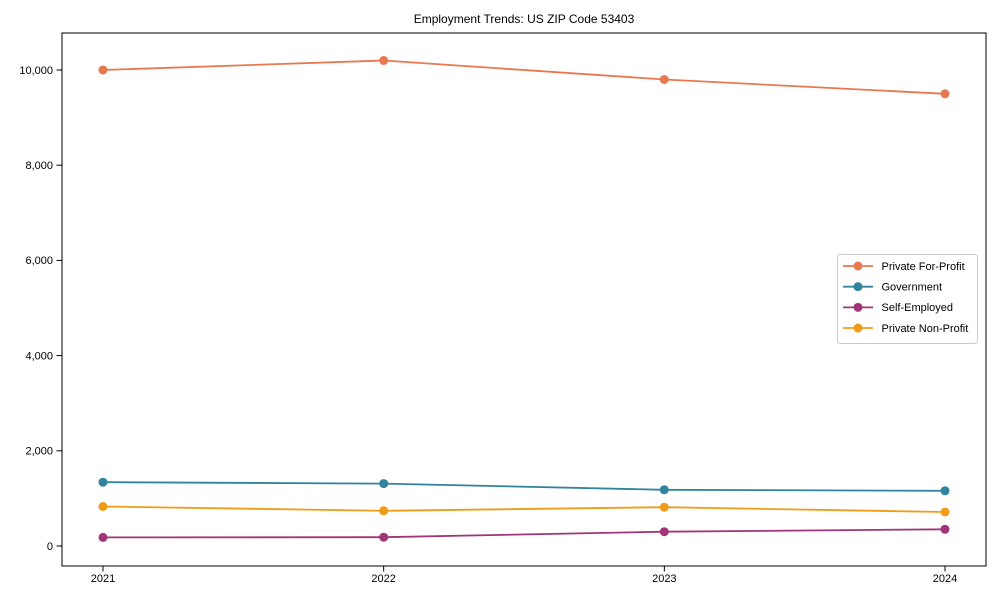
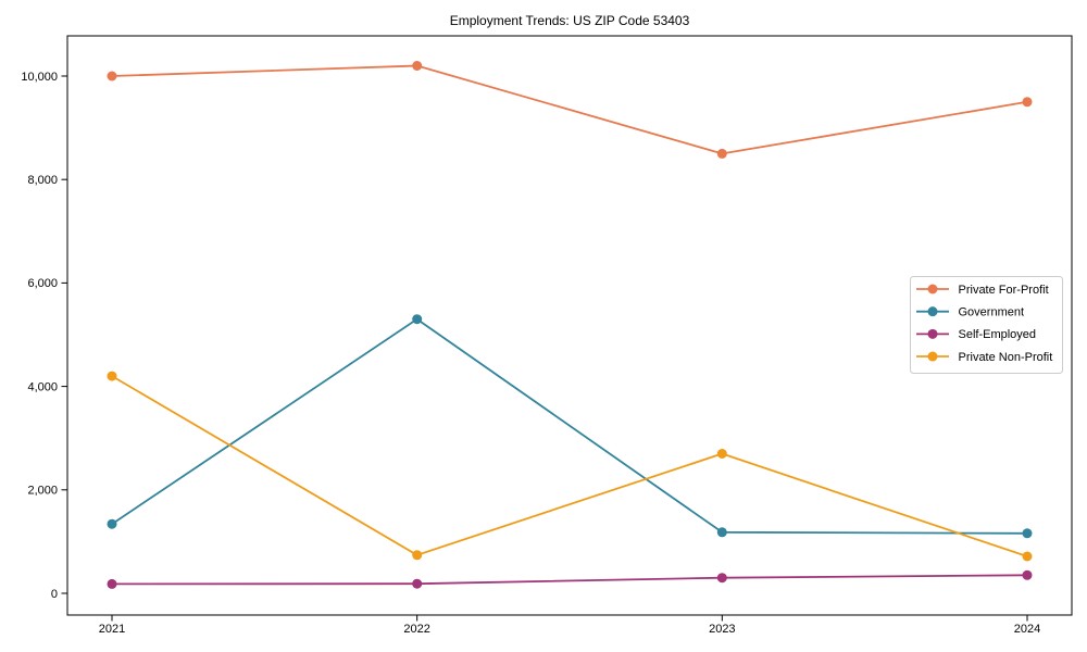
Private Non-Profit/2021: 800 -> 4200
Government/2022: 1300 -> 5300
Private For-Profit/2023: 9800 -> 8500
Private Non-Profit/2023: 800 -> 2700
